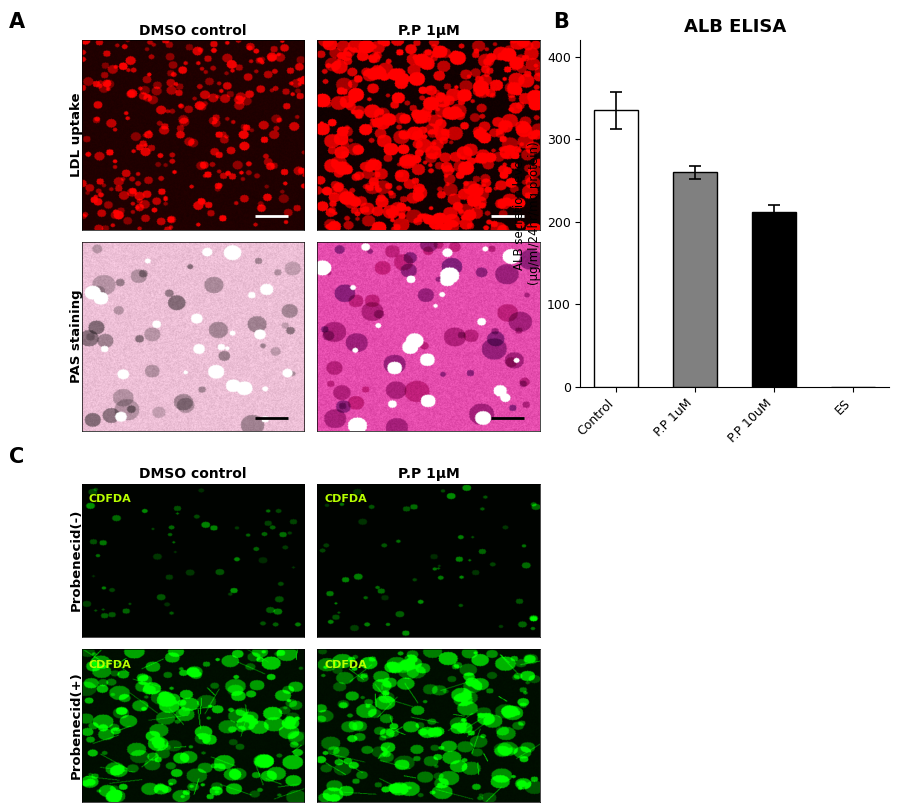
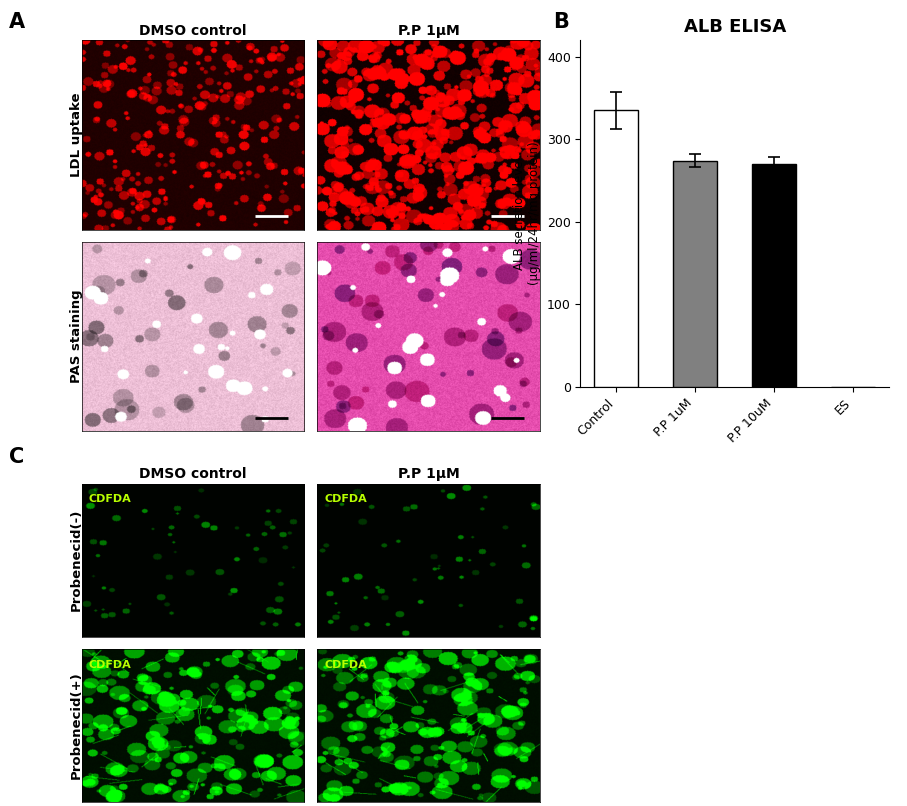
P.P 1uM: 260 -> 274
P.P 10uM: 212 -> 270
